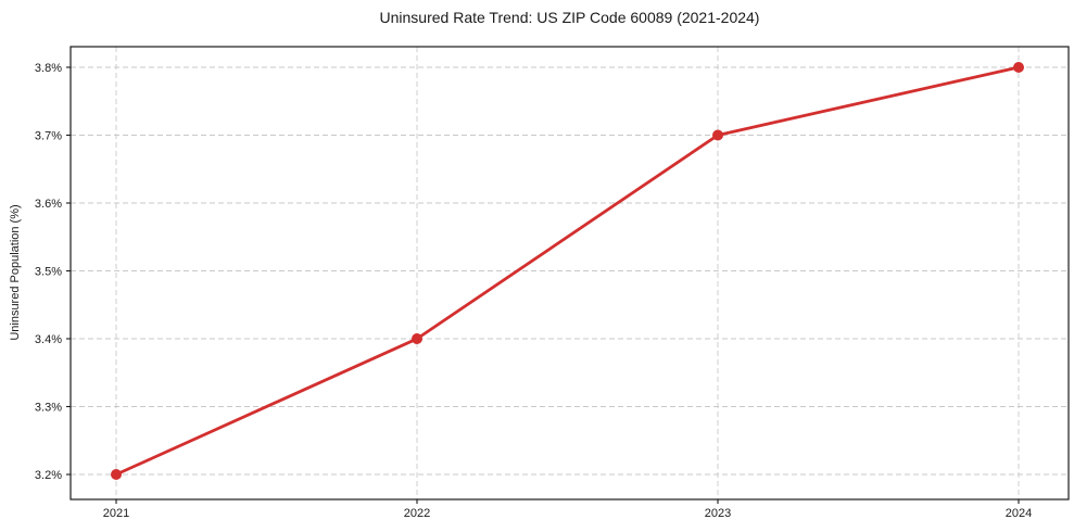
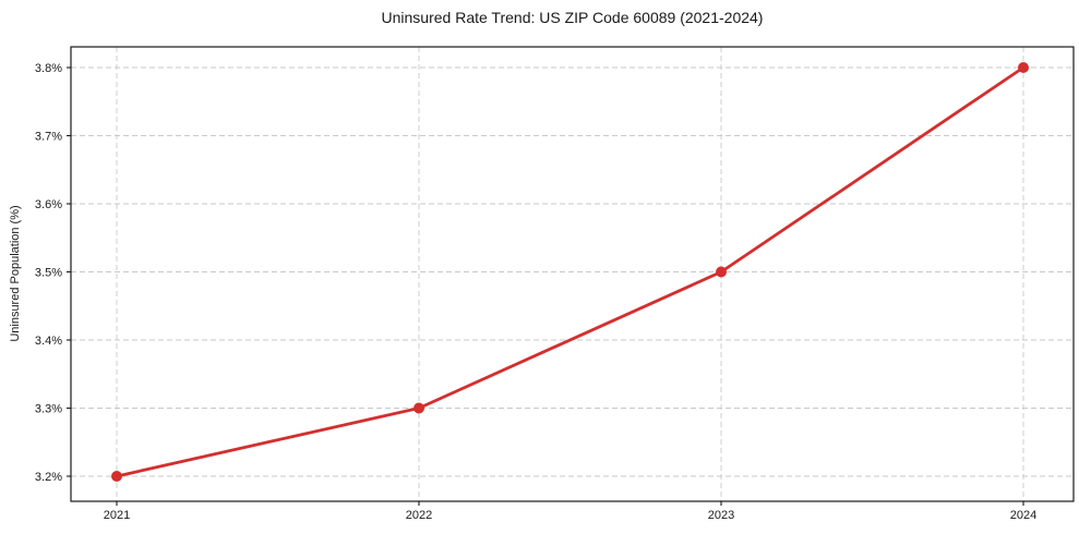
2022: 3.4% -> 3.3%
2023: 3.7% -> 3.5%
